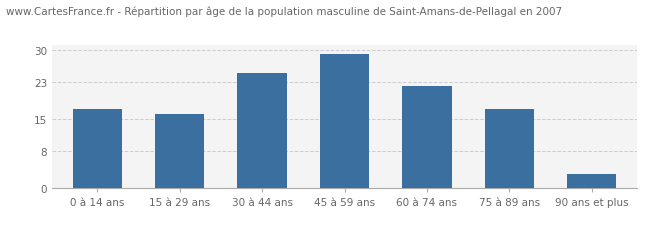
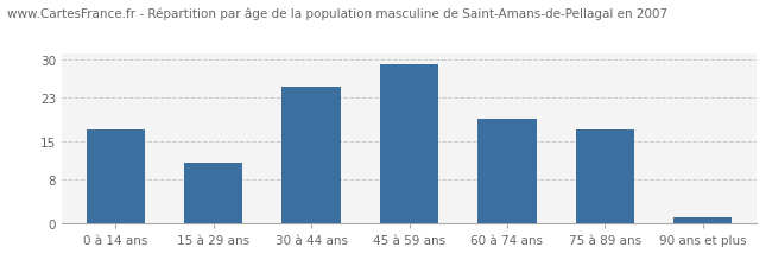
15 à 29 ans: 16 -> 11
60 à 74 ans: 22 -> 19
90 ans et plus: 3 -> 1
